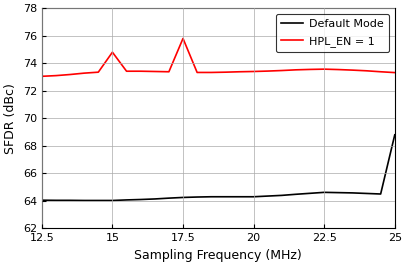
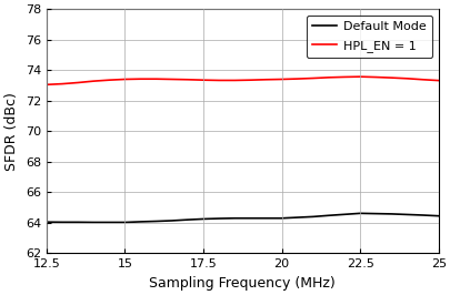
HPL_EN = 1/15: 74.8 -> 73.4
HPL_EN = 1/17.5: 75.8 -> 73.3
Default Mode/25: 68.8 -> 64.5
